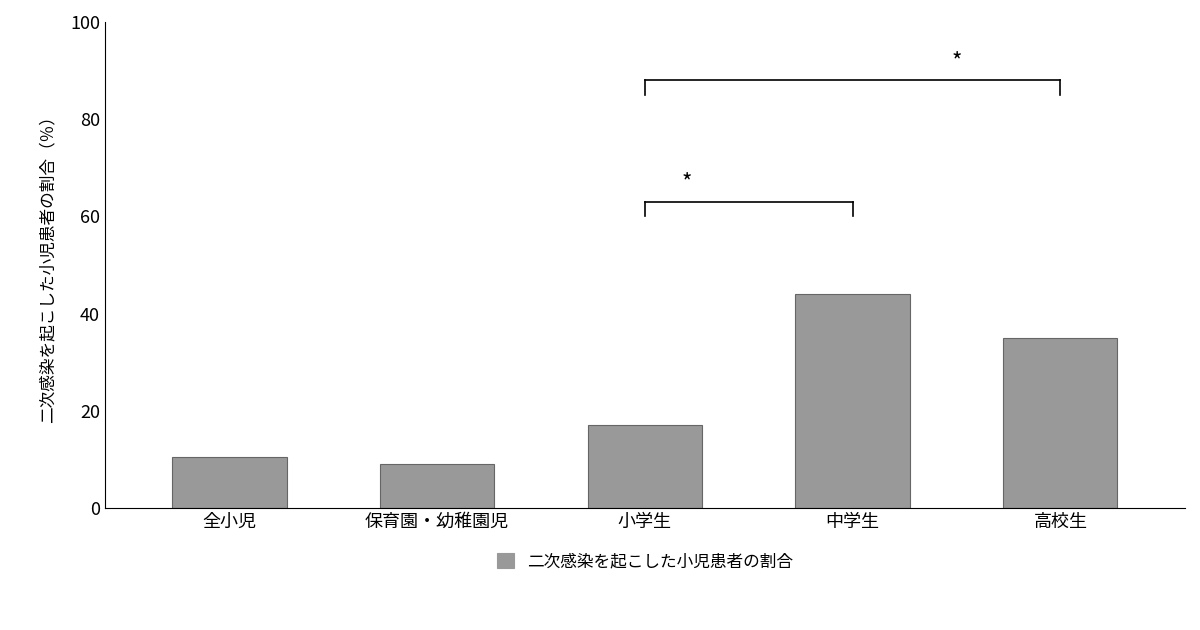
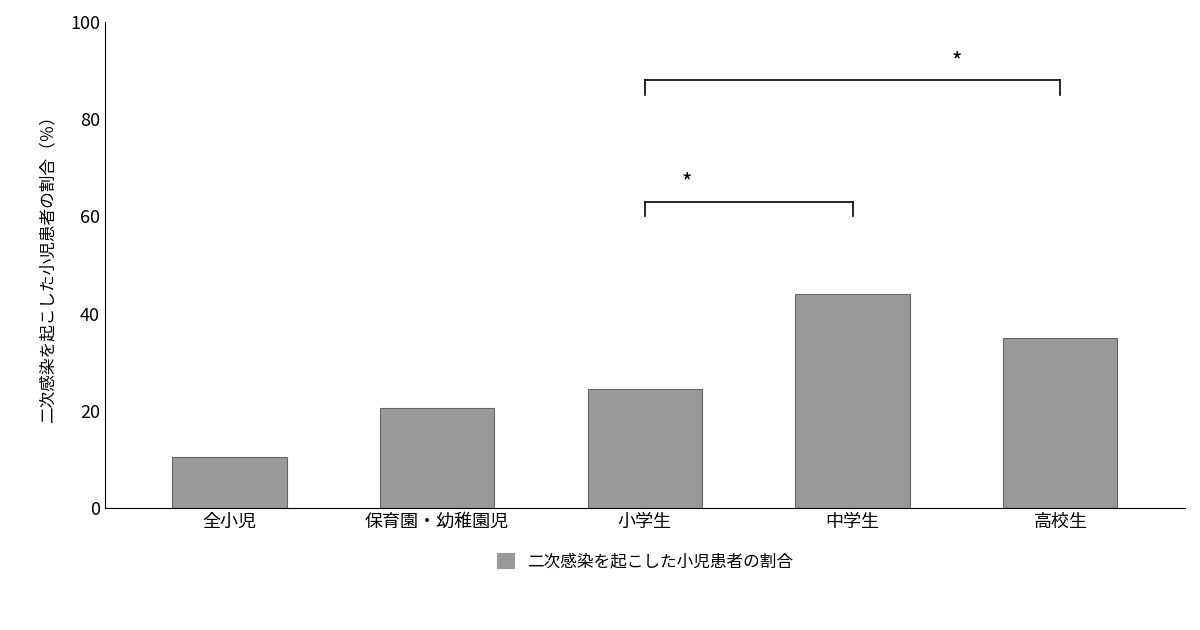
保育園・幼稚園児: 9.0 -> 20.5
小学生: 17.0 -> 24.5
